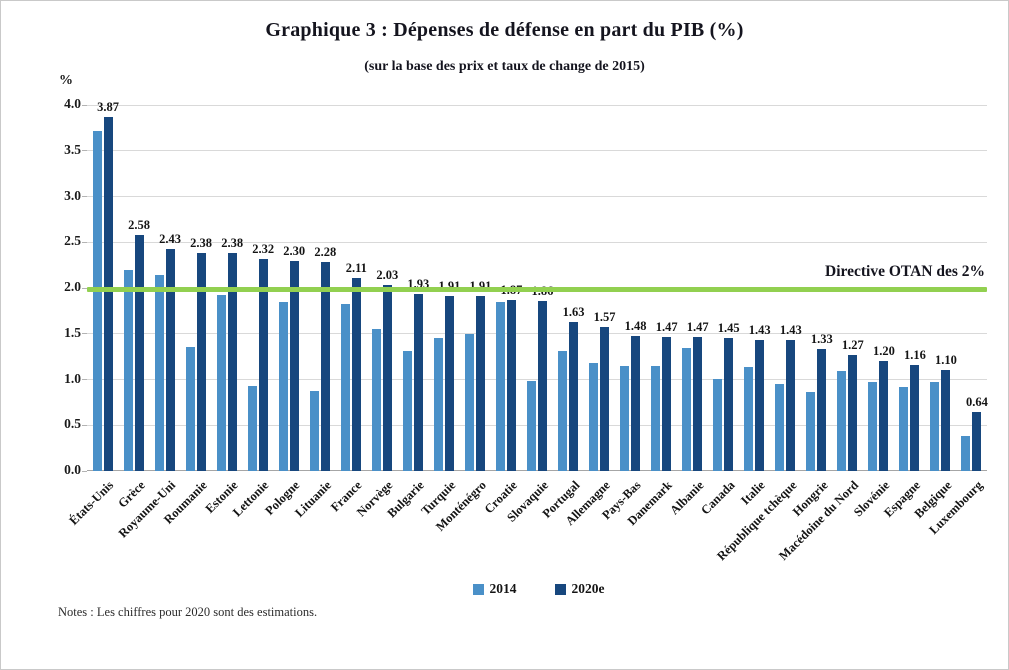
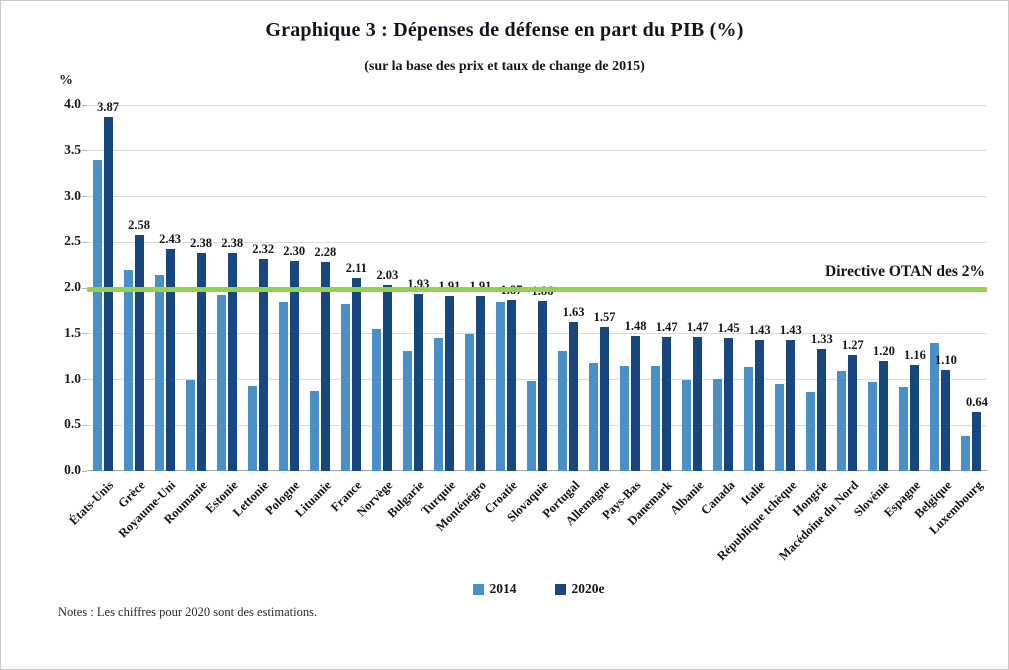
2014/États-Unis: 3.7 -> 3.4
2014/Roumanie: 1.4 -> 1.0
2014/Albanie: 1.3 -> 1.0
2014/Belgique: 1.0 -> 1.4
